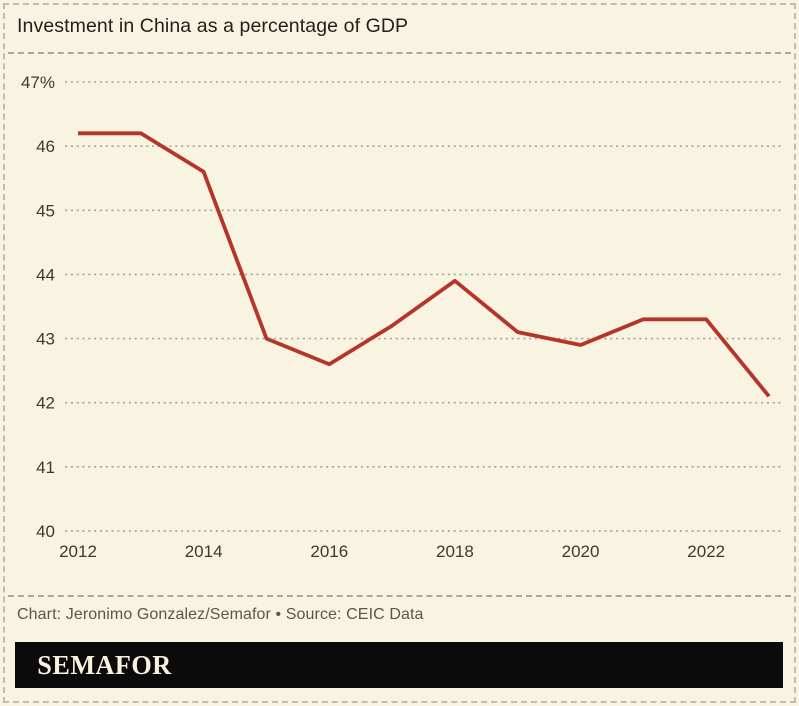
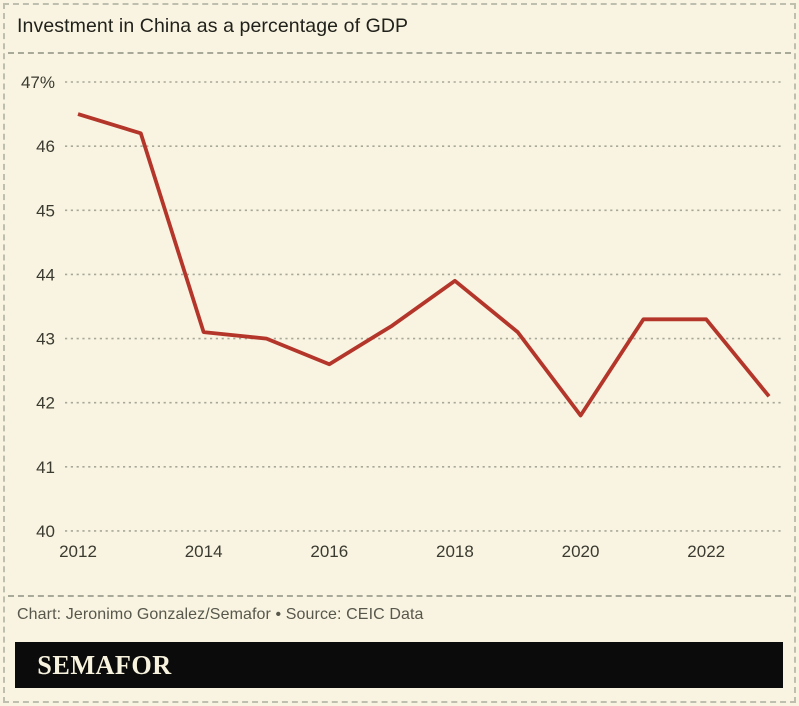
2012: 46.2% -> 46.5%
2014: 45.6% -> 43.1%
2020: 42.9% -> 41.8%
